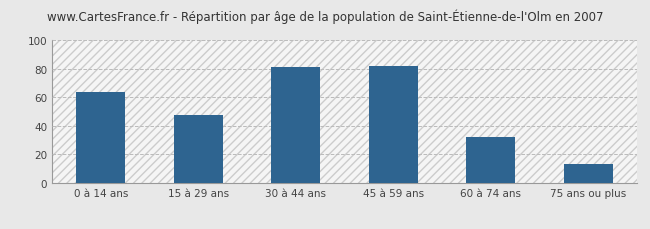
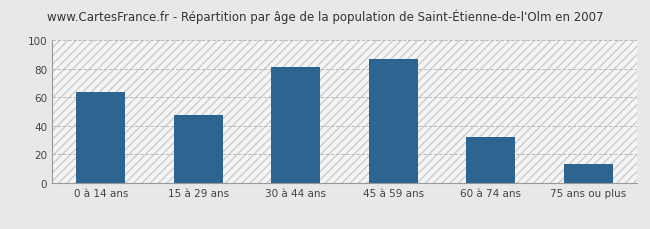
45 à 59 ans: 82 -> 87
